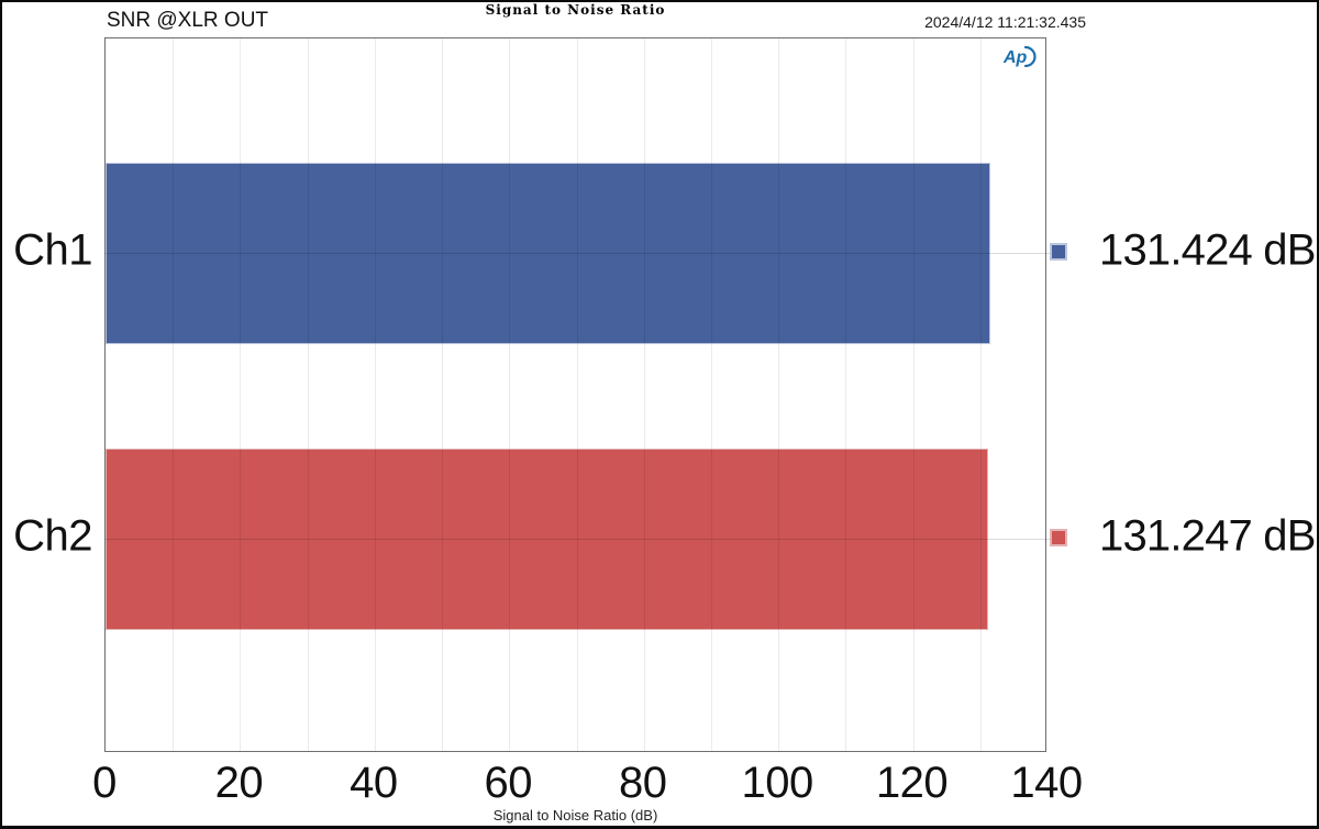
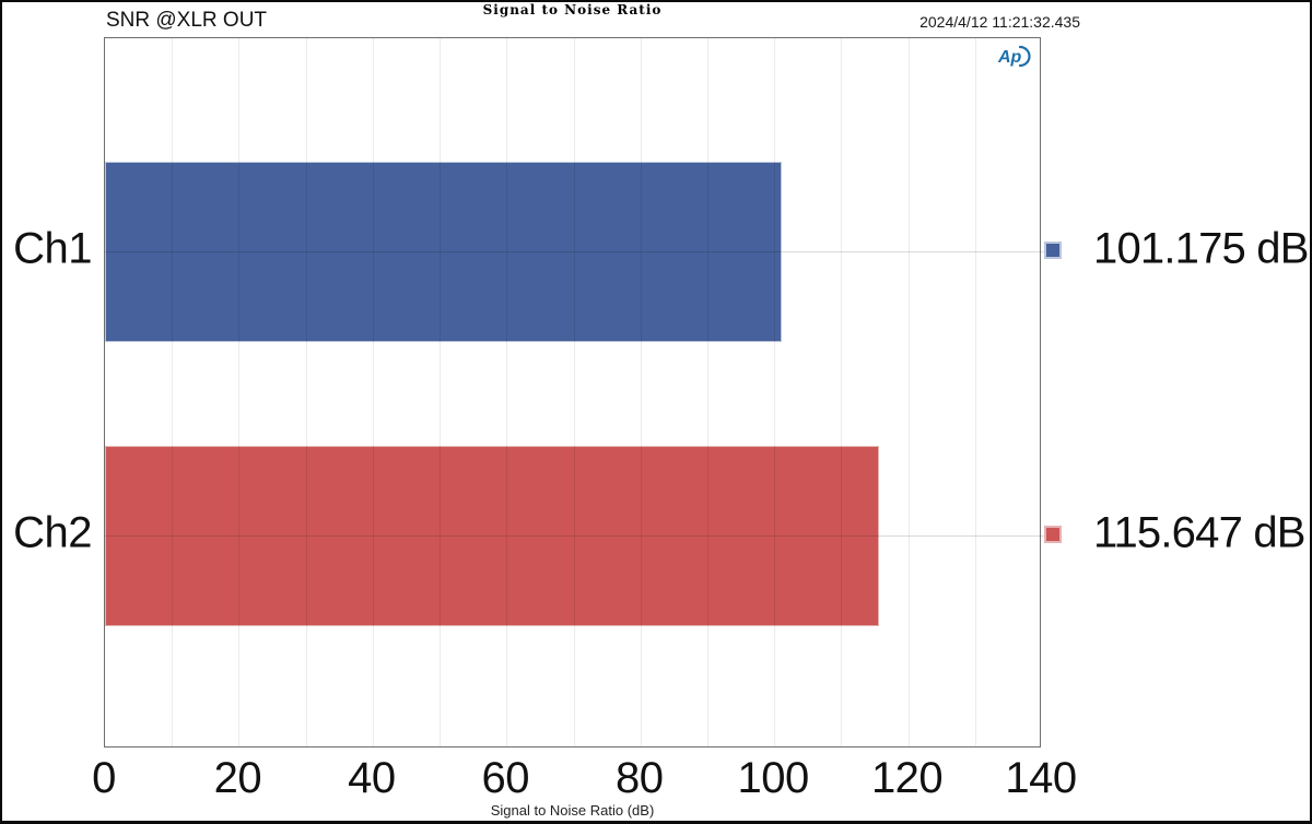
Ch1: 131.424 -> 101.175
Ch2: 131.247 -> 115.647
